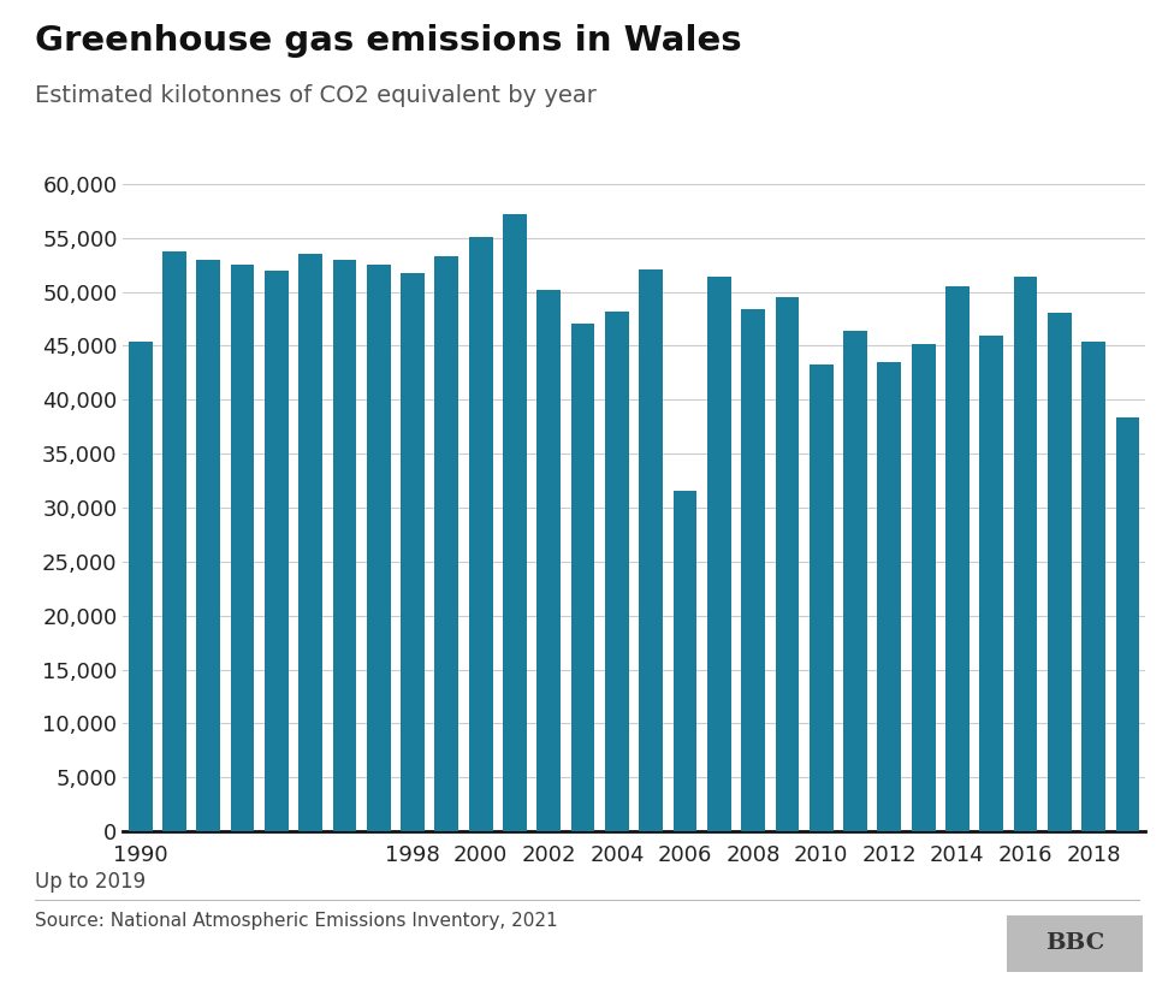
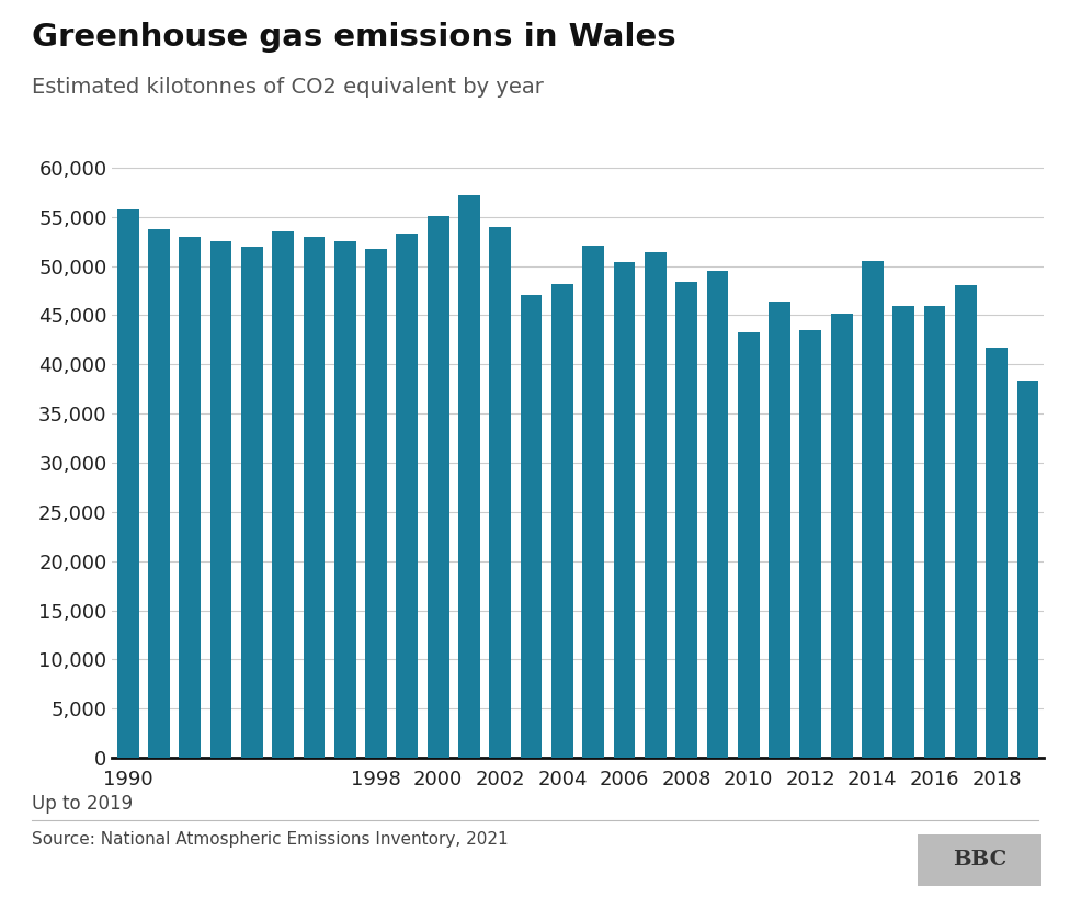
1990: 45,400 -> 55,700
2002: 50,200 -> 54,000
2006: 31,600 -> 50,400
2016: 51,400 -> 45,900
2018: 45,400 -> 41,700
